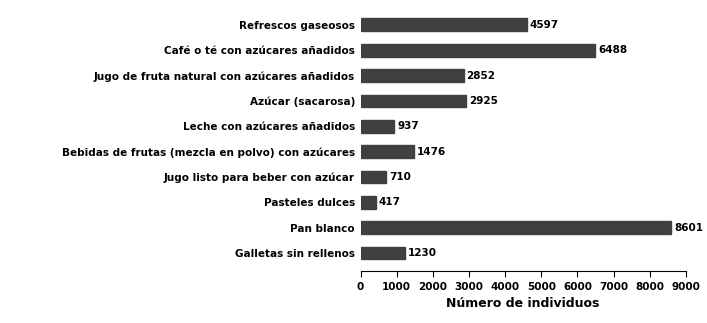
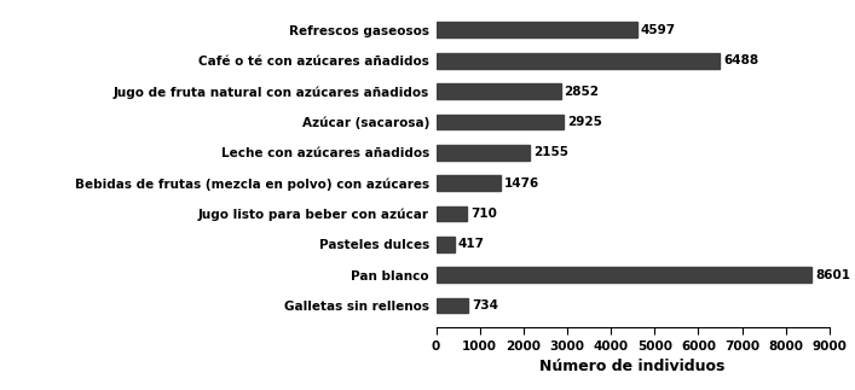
Leche con azúcares añadidos: 937 -> 2155
Galletas sin rellenos: 1230 -> 734
